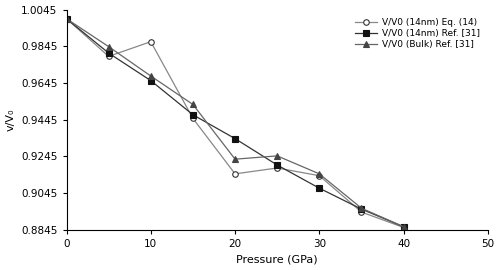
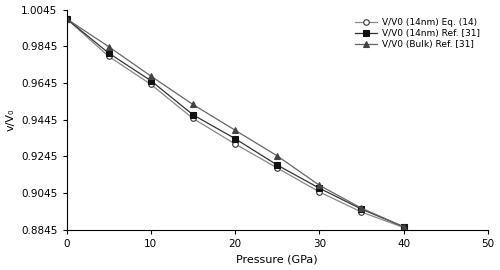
V/V0 (14nm) Eq. (14)/10: 0.987 -> 0.964
V/V0 (14nm) Eq. (14)/20: 0.915 -> 0.931
V/V0 (Bulk) Ref. [31]/20: 0.923 -> 0.939
V/V0 (14nm) Eq. (14)/30: 0.914 -> 0.905
V/V0 (Bulk) Ref. [31]/30: 0.915 -> 0.909
